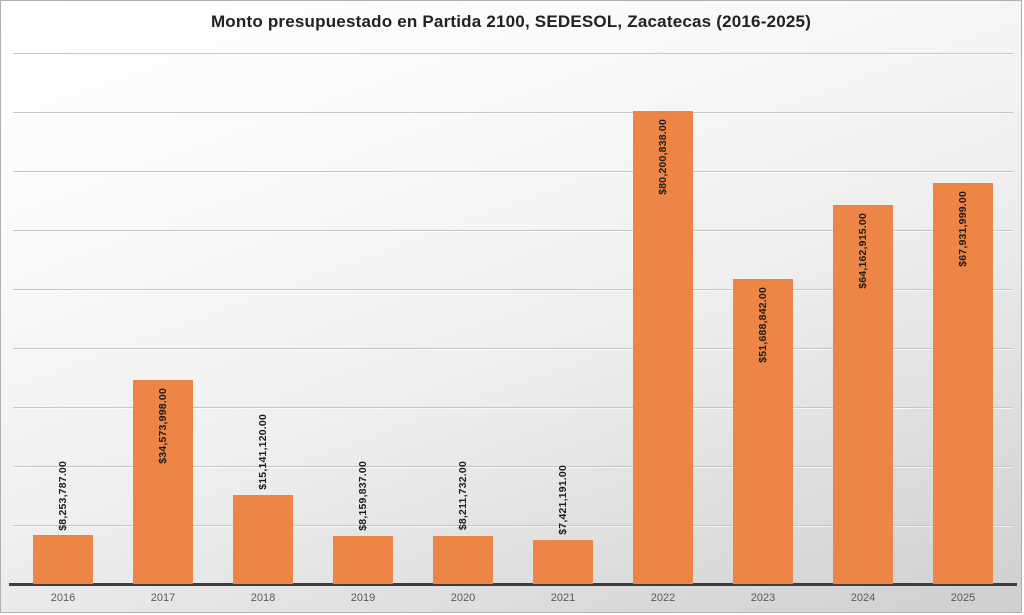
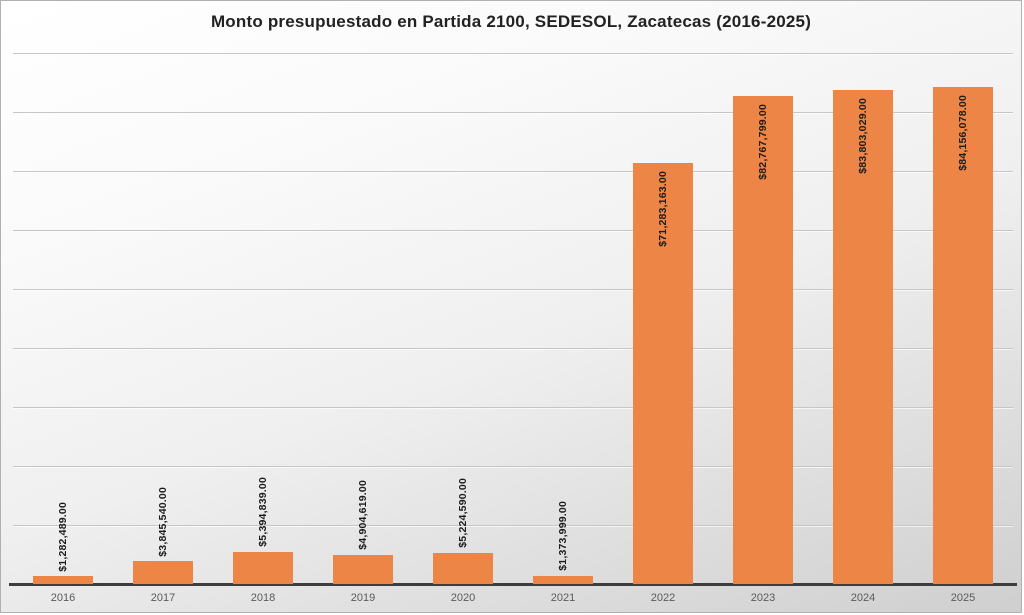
2016: $8,253,787.00 -> $1,282,489.00
2017: $34,573,998.00 -> $3,845,540.00
2018: $15,141,120.00 -> $5,394,839.00
2019: $8,159,837.00 -> $4,904,619.00
2020: $8,211,732.00 -> $5,224,590.00
2021: $7,421,191.00 -> $1,373,999.00
2022: $80,200,838.00 -> $71,283,163.00
2023: $51,688,842.00 -> $82,767,799.00
2024: $64,162,915.00 -> $83,803,029.00
2025: $67,931,999.00 -> $84,156,078.00
